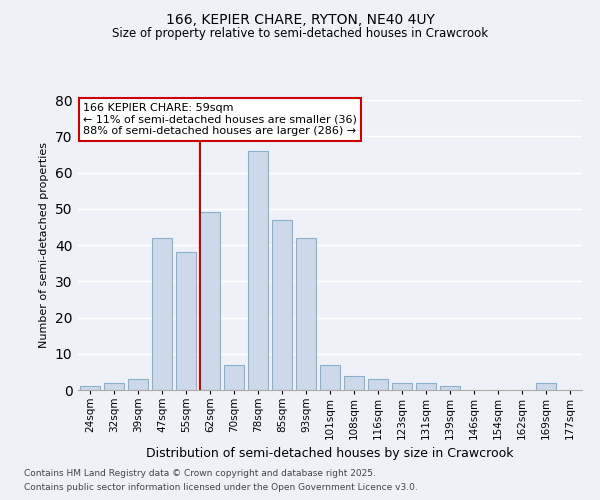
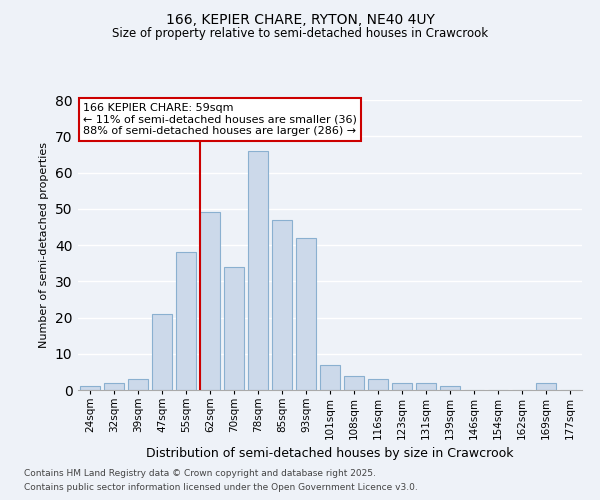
47sqm: 42 -> 21
70sqm: 7 -> 34
